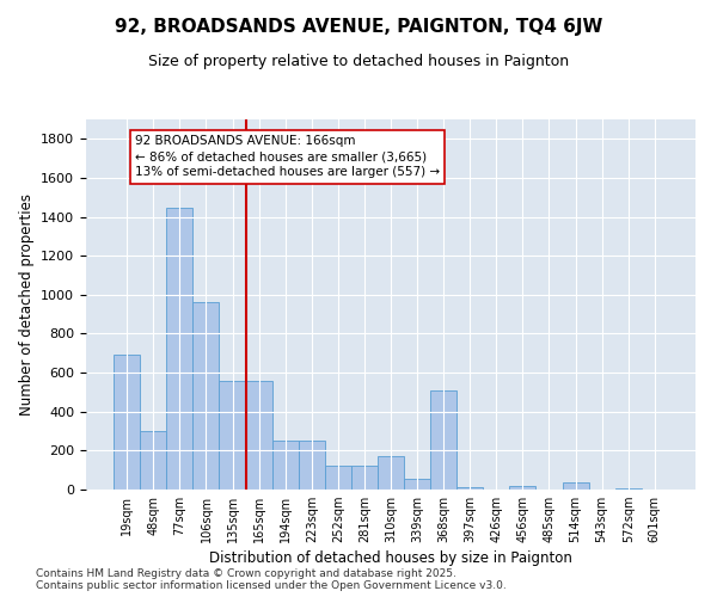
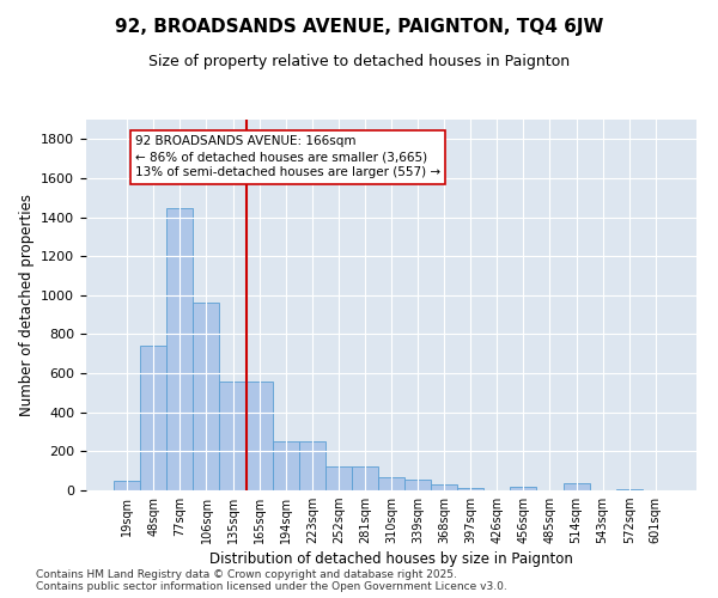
19sqm: 690 -> 50
48sqm: 300 -> 740
310sqm: 170 -> 60
368sqm: 510 -> 30
